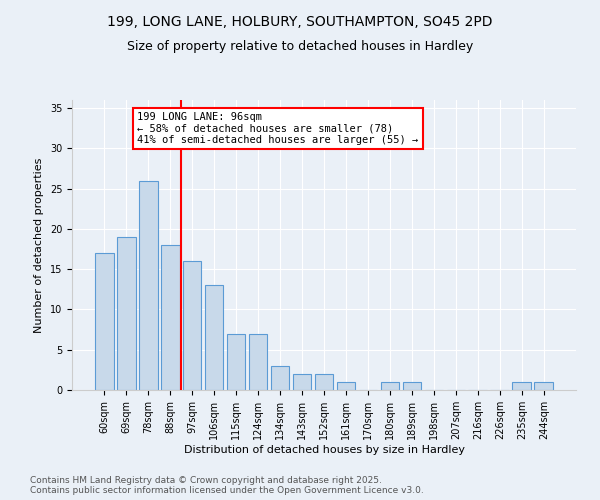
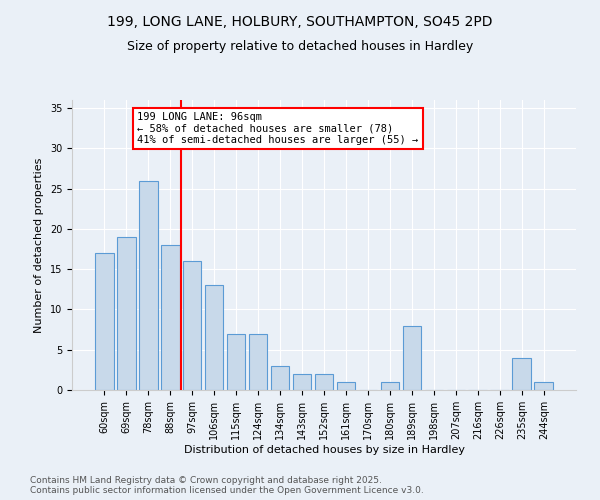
189sqm: 1 -> 8
235sqm: 1 -> 4
